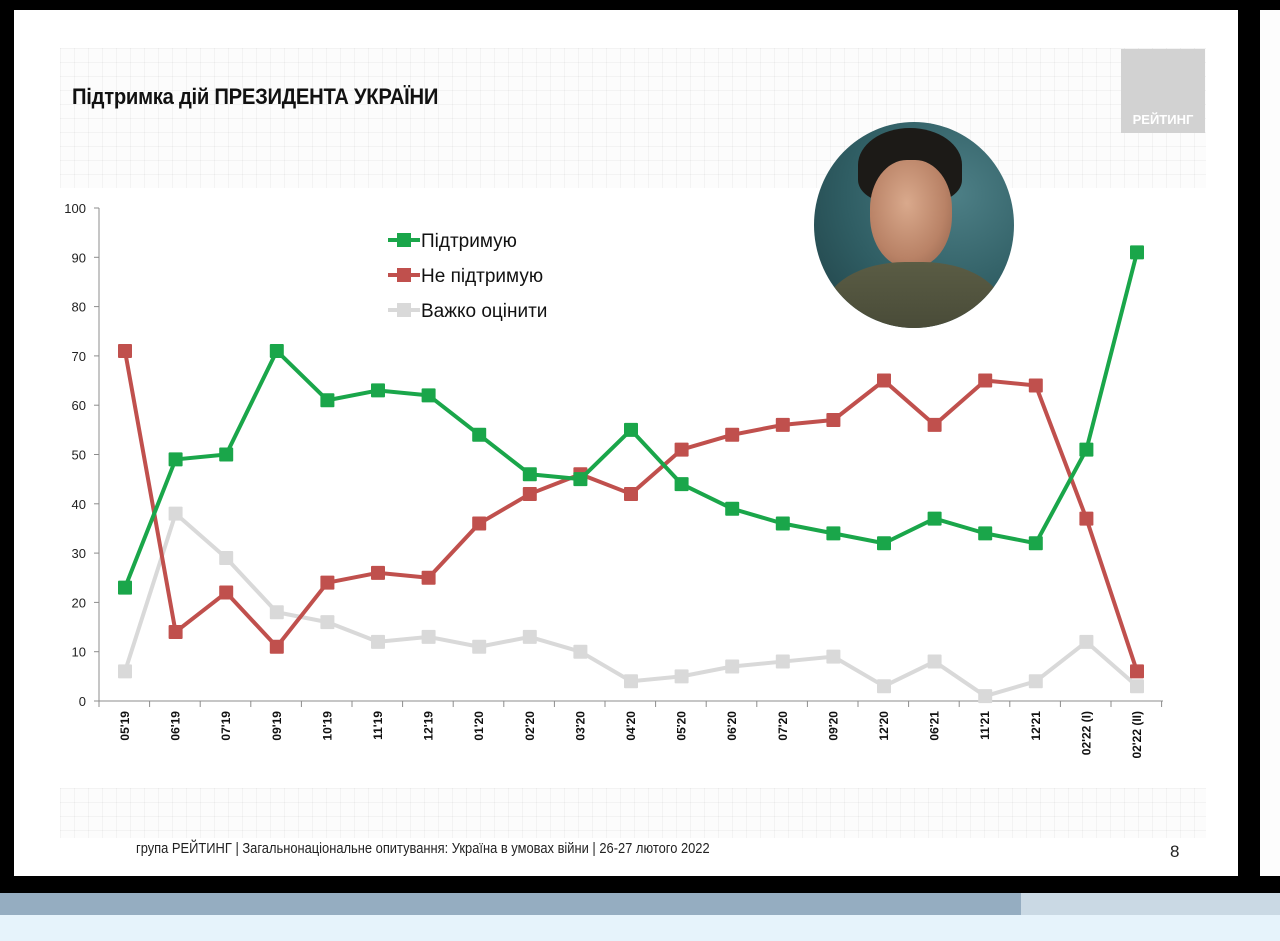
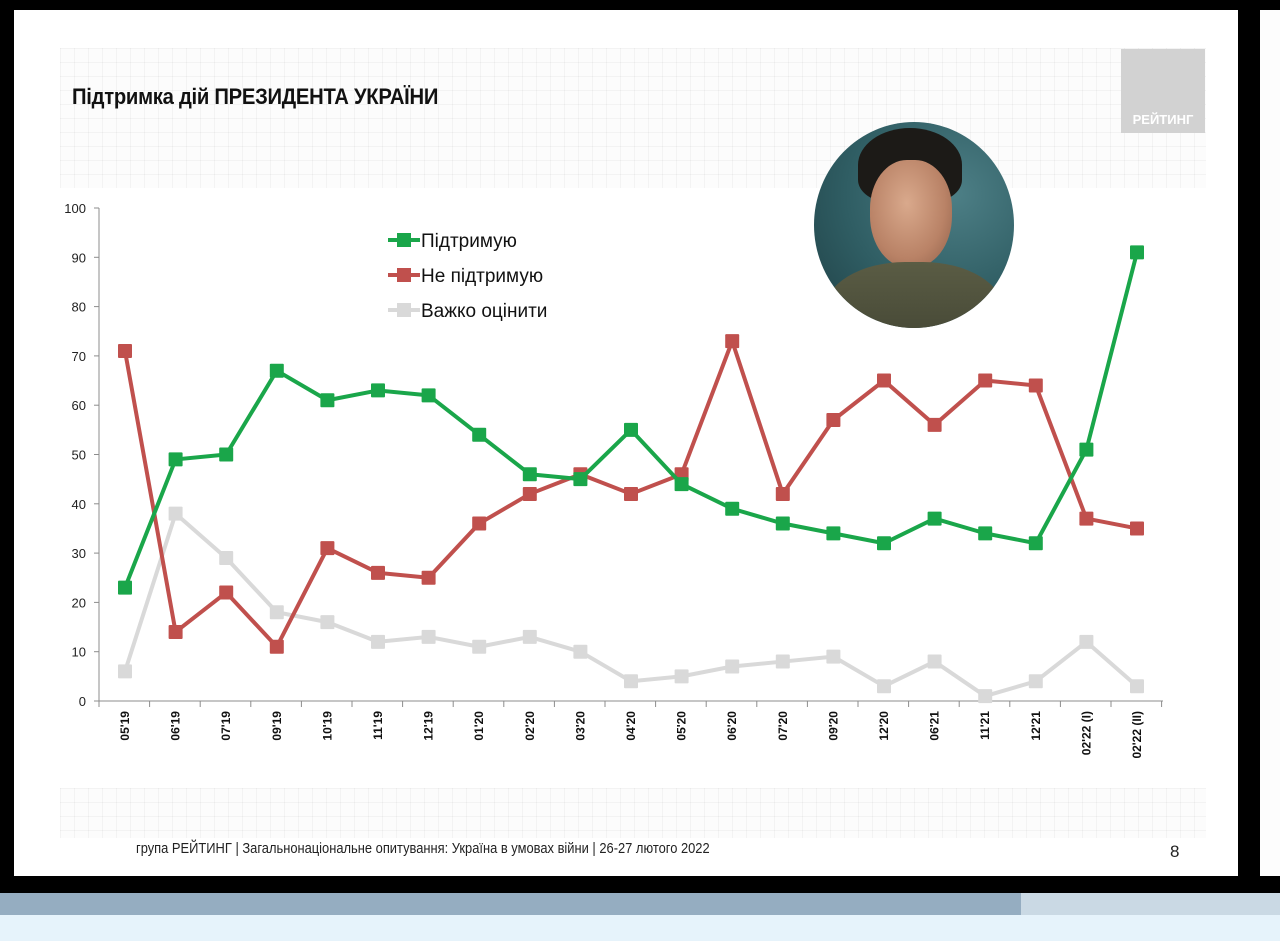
Підтримую/09'19: 71 -> 67
Не підтримую/10'19: 24 -> 31
Не підтримую/05'20: 51 -> 46
Не підтримую/06'20: 54 -> 73
Не підтримую/07'20: 56 -> 42
Не підтримую/02'22 (II): 6 -> 35
